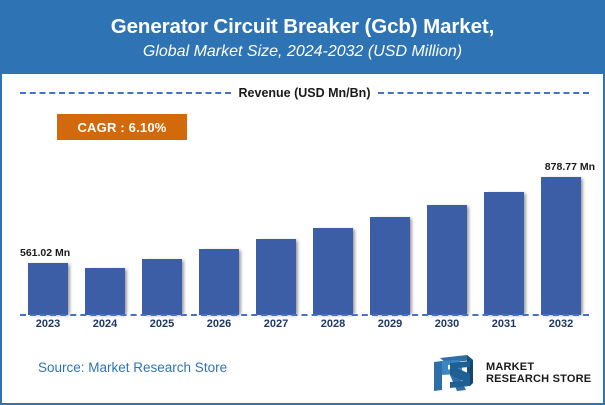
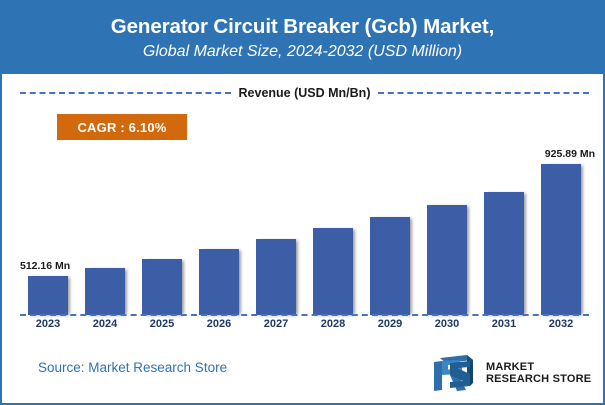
2023: 561.02 -> 512.16
2032: 878.77 -> 925.89
